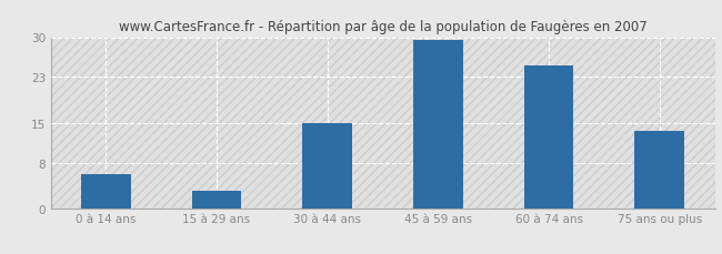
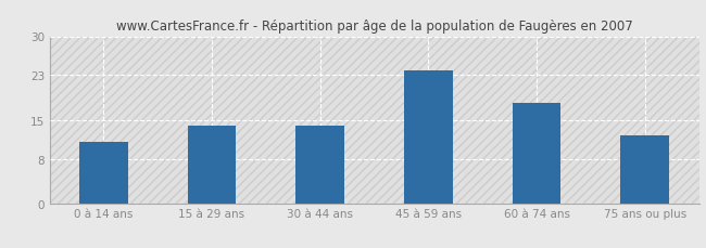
0 à 14 ans: 6.0 -> 11.0
15 à 29 ans: 3.0 -> 14.0
30 à 44 ans: 15.0 -> 14.0
45 à 59 ans: 29.5 -> 23.8
60 à 74 ans: 25.0 -> 18.0
75 ans ou plus: 13.5 -> 12.2
